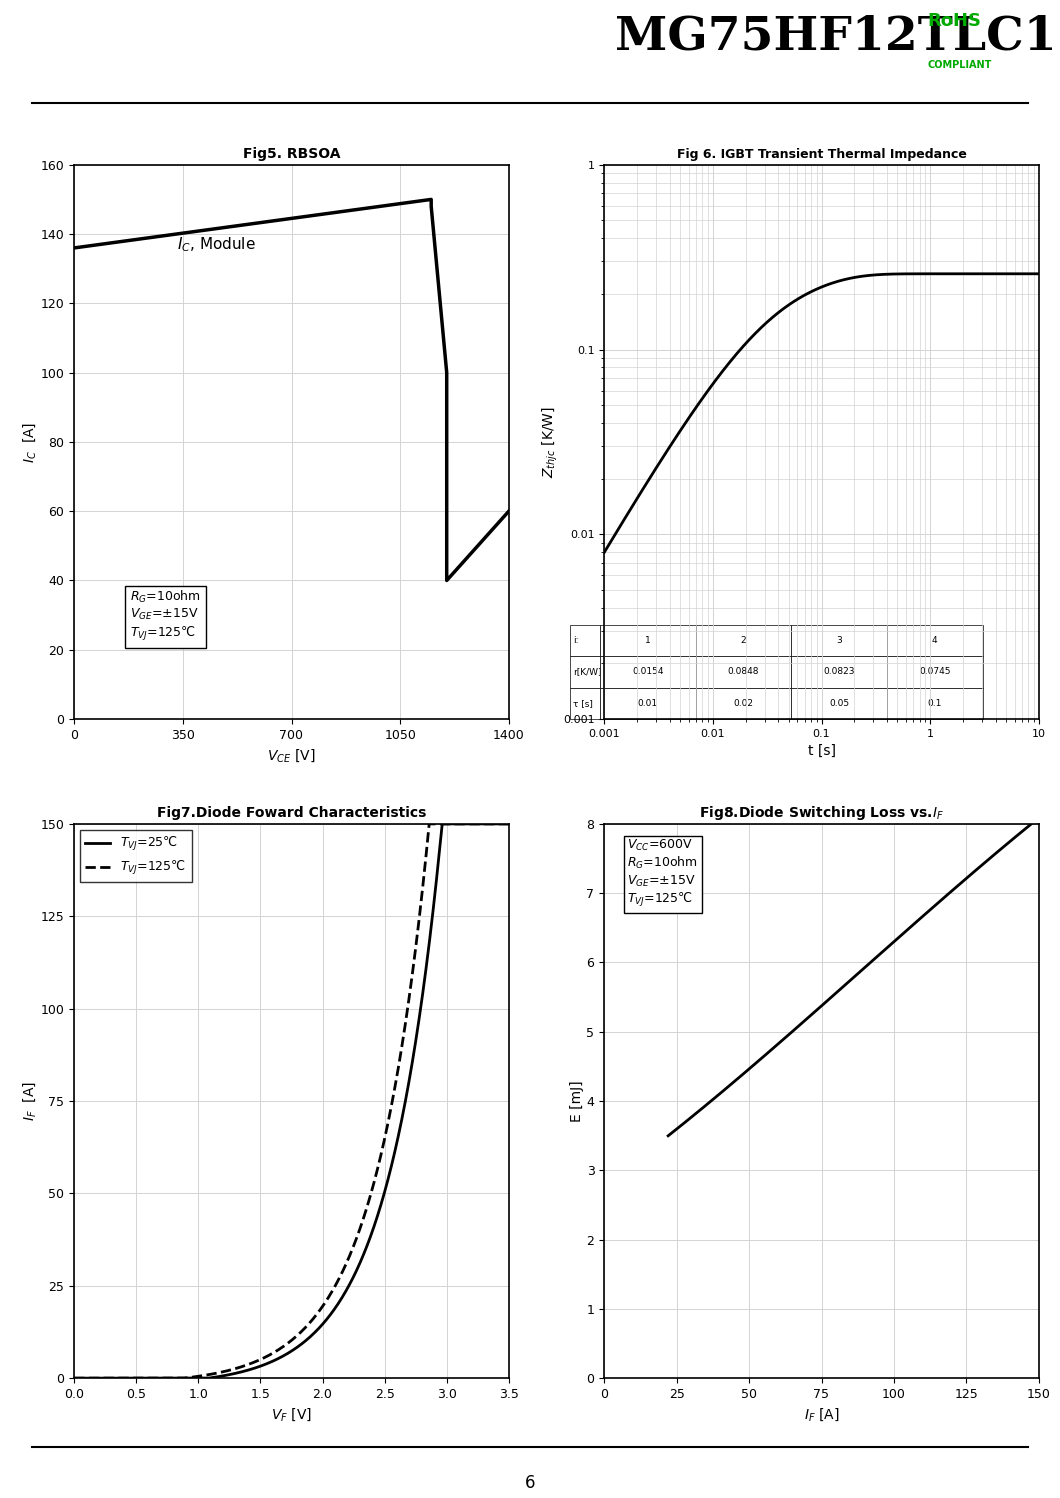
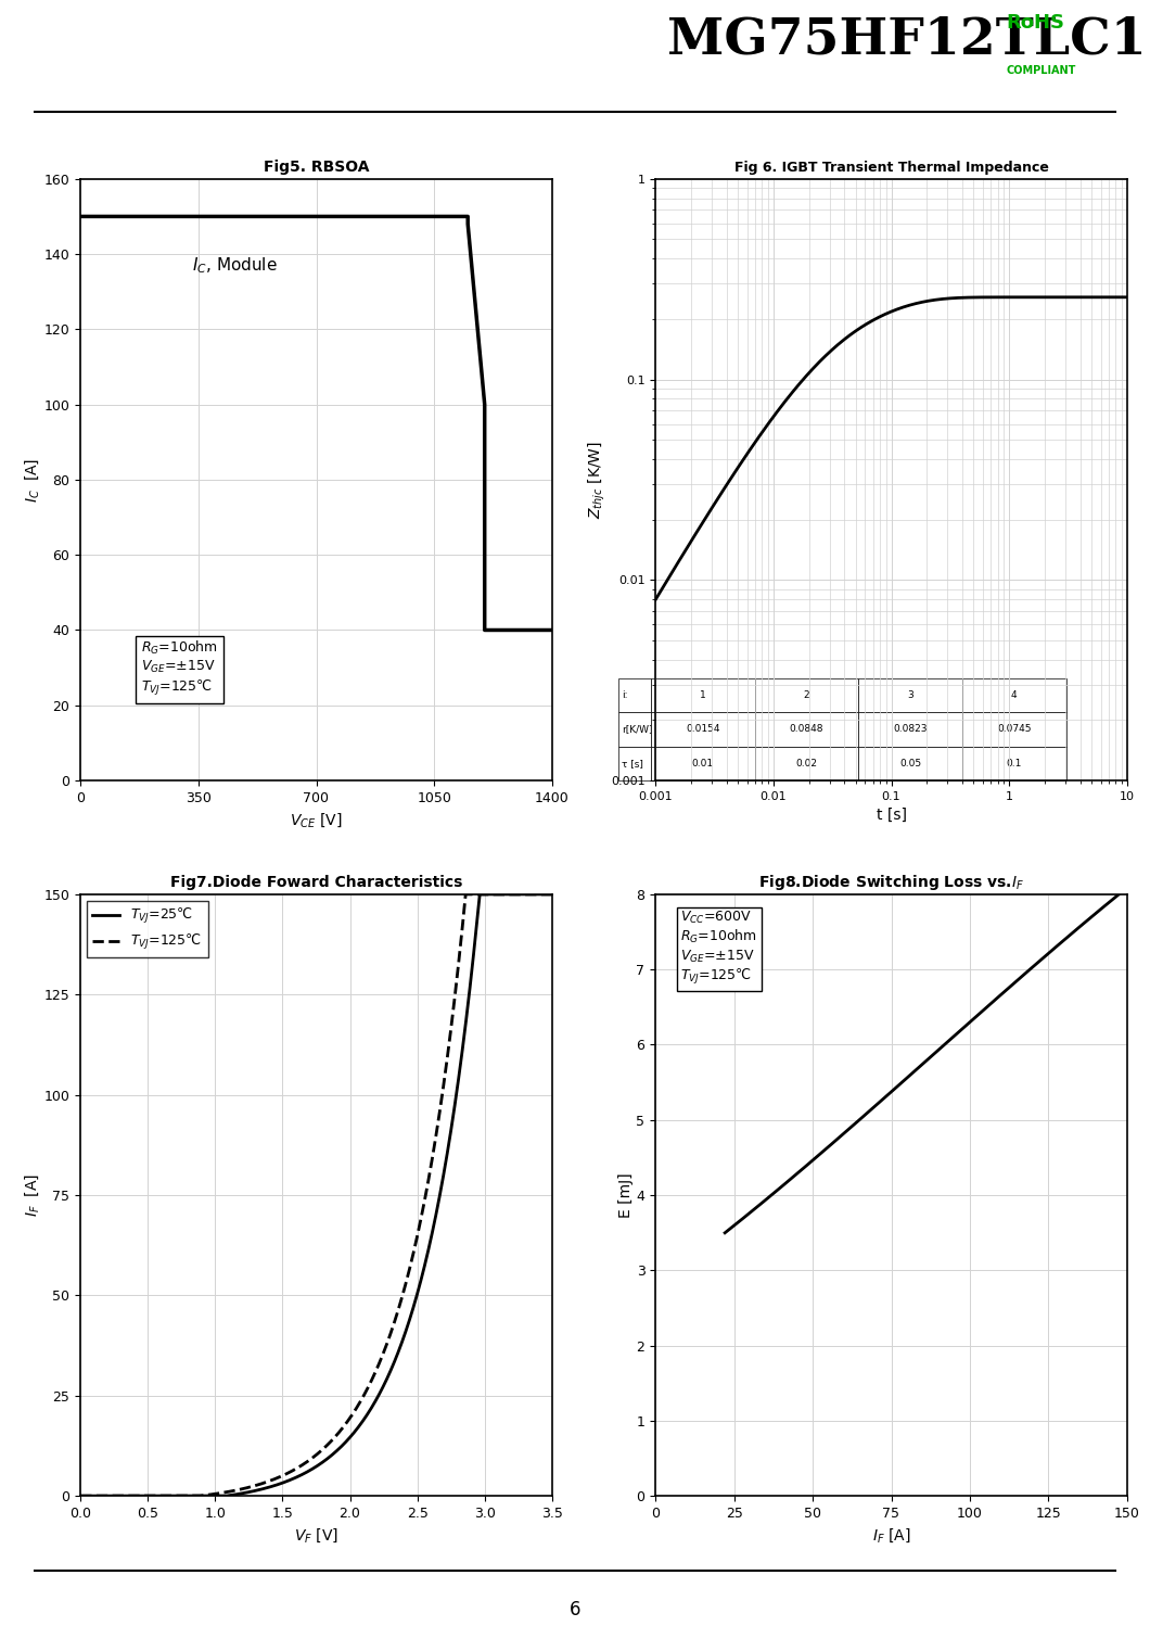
Fig5. RBSOA/0: 136 -> 150
Fig5. RBSOA/1400: 60 -> 40
